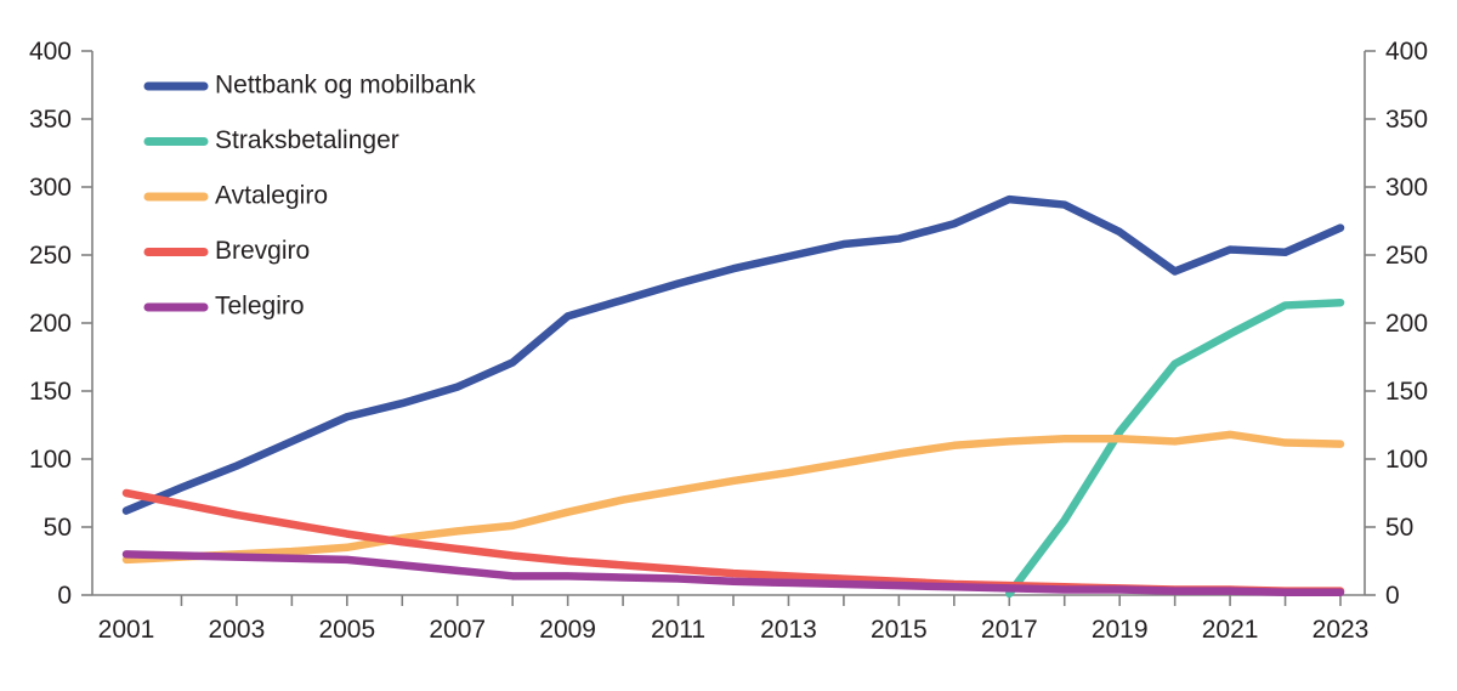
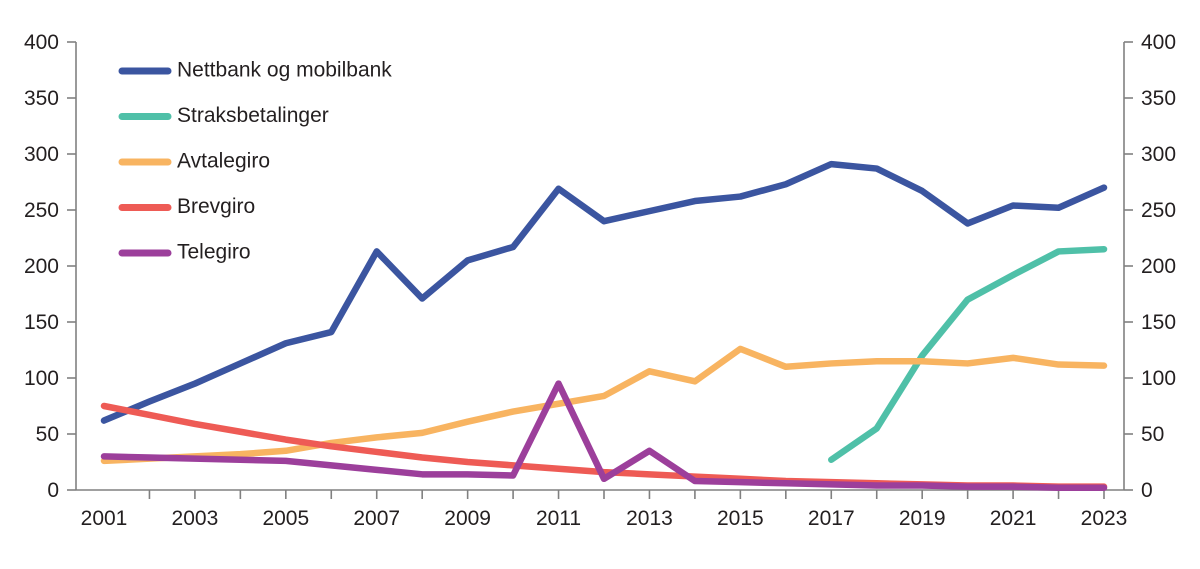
Nettbank og mobilbank/2007: 153 -> 213
Nettbank og mobilbank/2011: 229 -> 269
Telegiro/2011: 12 -> 95
Avtalegiro/2013: 90 -> 106
Telegiro/2013: 9 -> 35
Avtalegiro/2015: 104 -> 126
Straksbetalinger/2017: 1 -> 27
